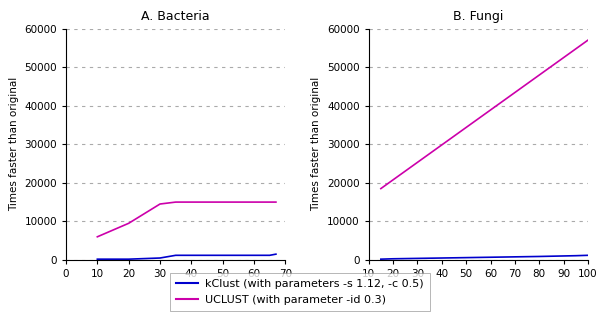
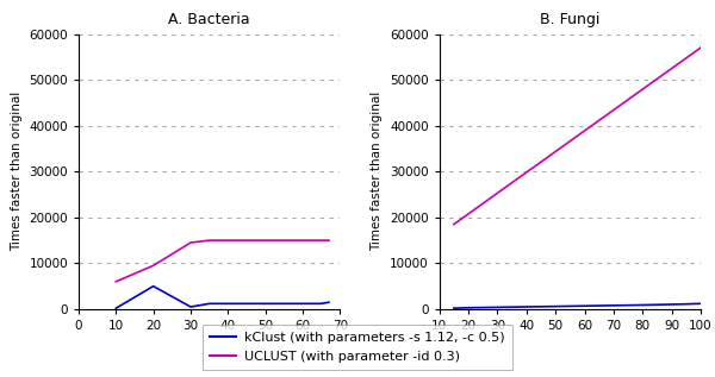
A. Bacteria/kClust (with parameters -s 1.12, -c 0.5)/20: 200 -> 5000
